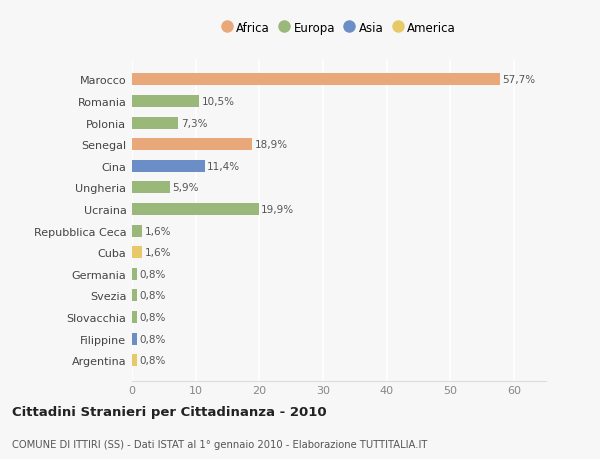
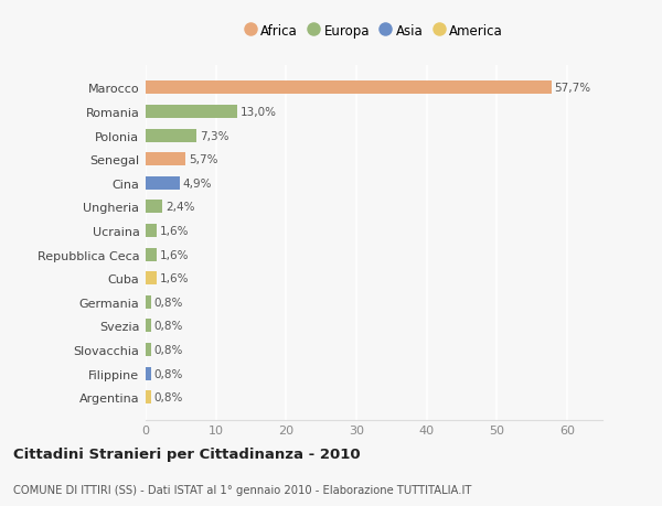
Romania: 10,5% -> 13,0%
Senegal: 18,9% -> 5,7%
Cina: 11,4% -> 4,9%
Ungheria: 5,9% -> 2,4%
Ucraina: 19,9% -> 1,6%
